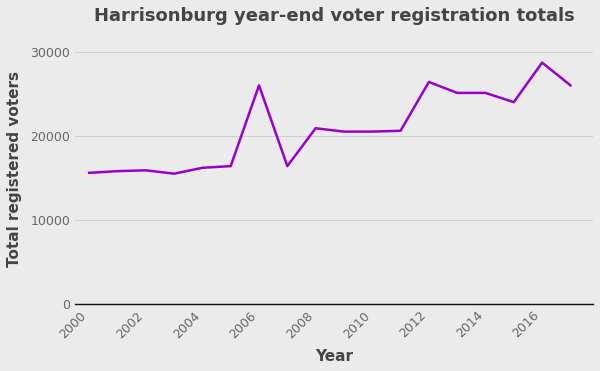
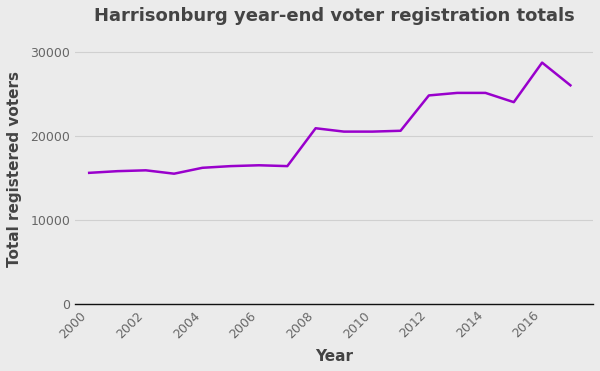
2006: 26000 -> 16500
2012: 26400 -> 24800
